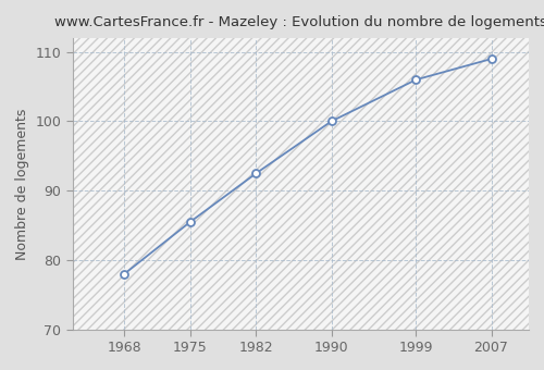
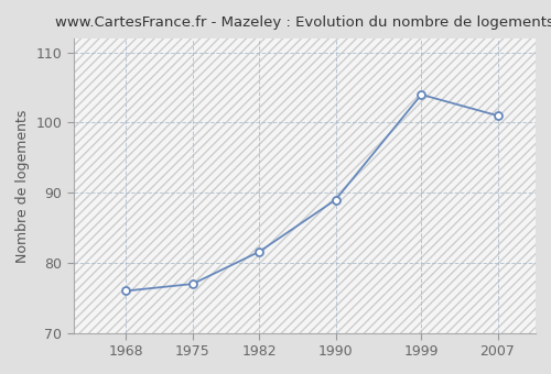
1968: 78.0 -> 76.0
1975: 85.5 -> 77.0
1982: 92.5 -> 81.6
1990: 100.0 -> 89.0
1999: 106.0 -> 104.0
2007: 109.0 -> 101.0
